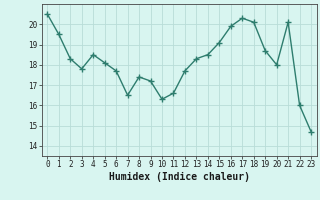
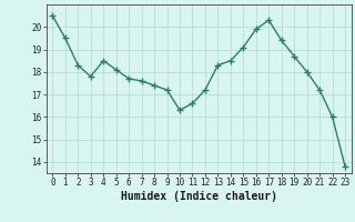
7: 16.5 -> 17.6
12: 17.7 -> 17.2
18: 20.1 -> 19.4
21: 20.1 -> 17.2
23: 14.7 -> 13.8
